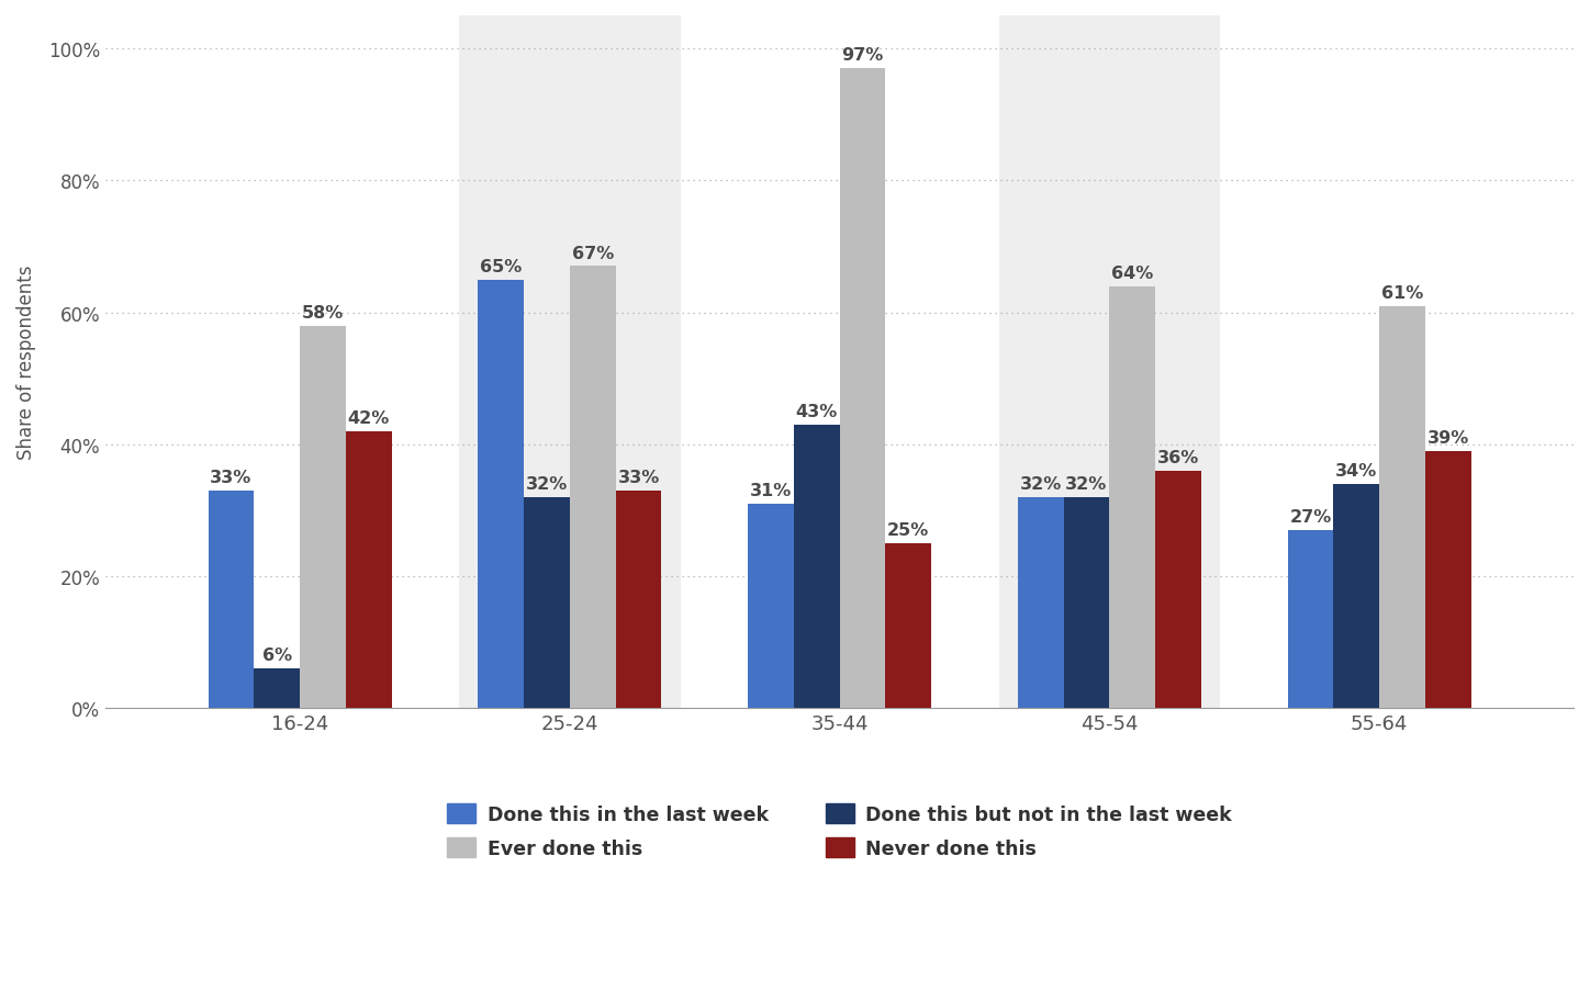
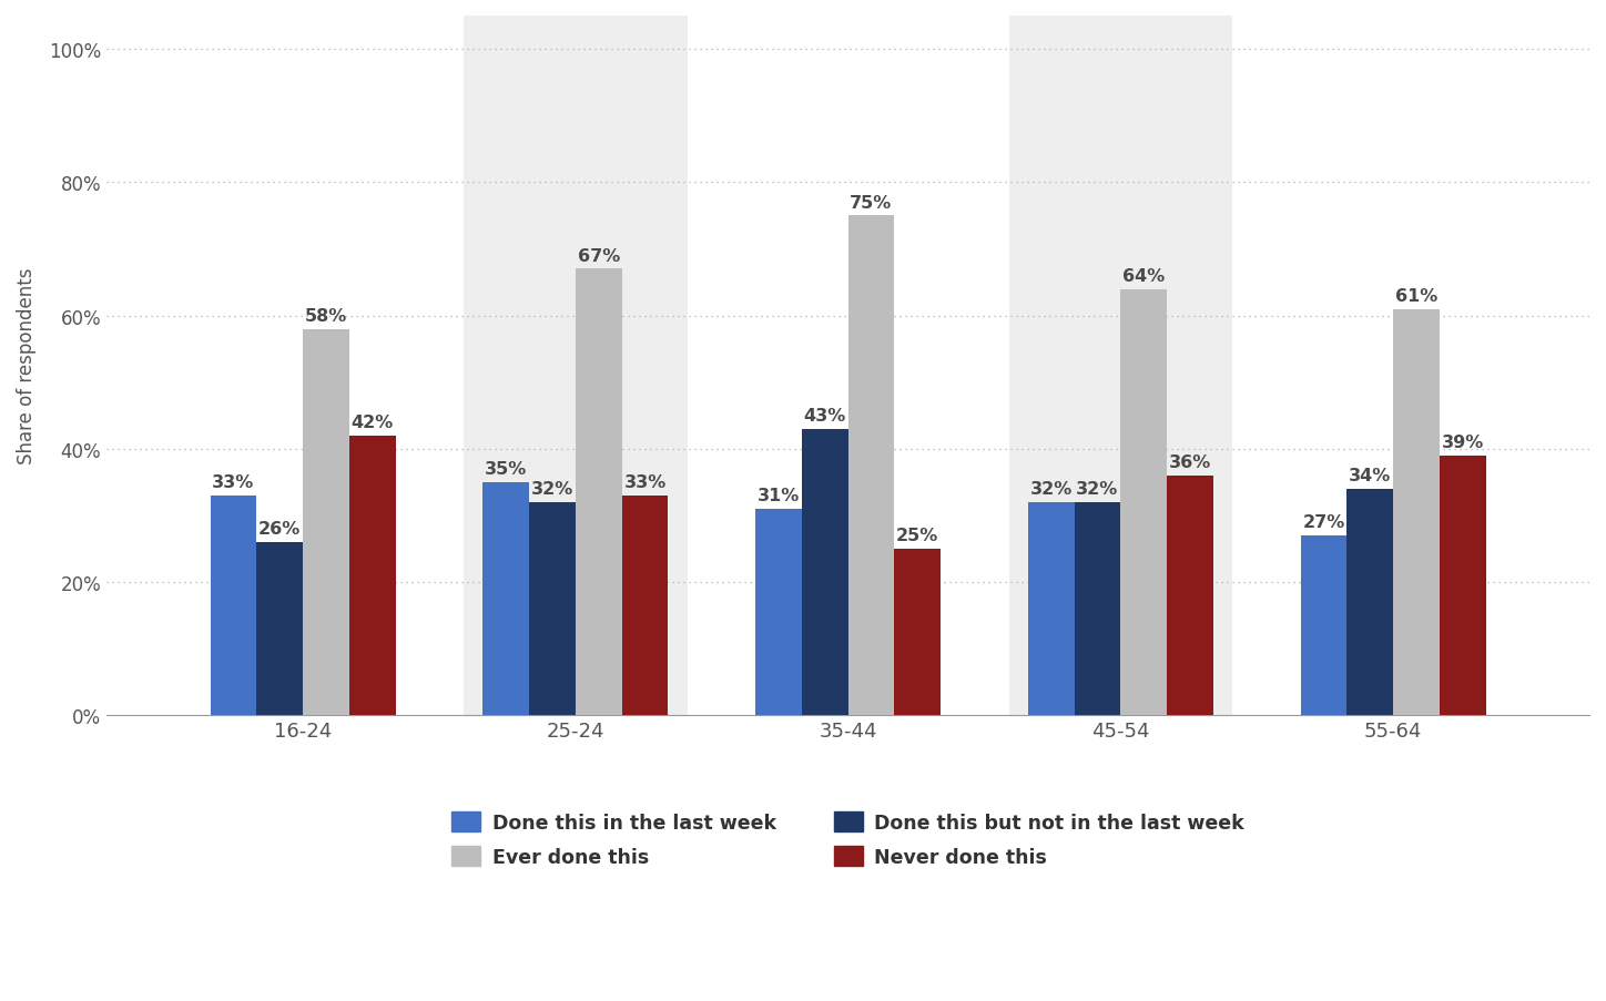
Done this but not in the last week/16-24: 6% -> 26%
Done this in the last week/25-24: 65% -> 35%
Ever done this/35-44: 97% -> 75%
